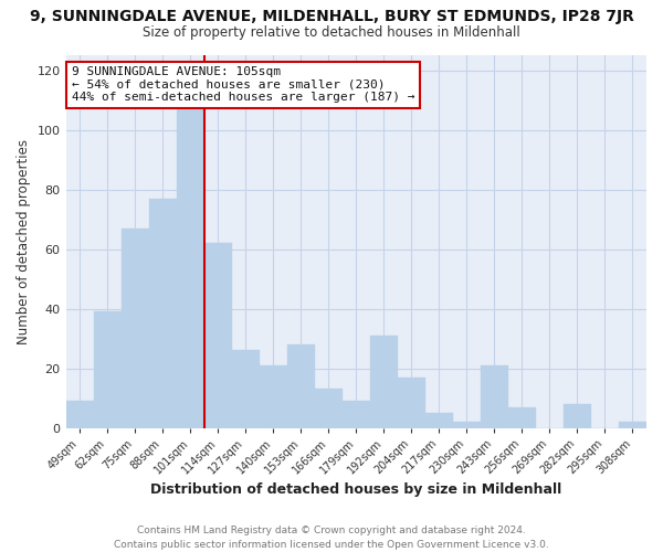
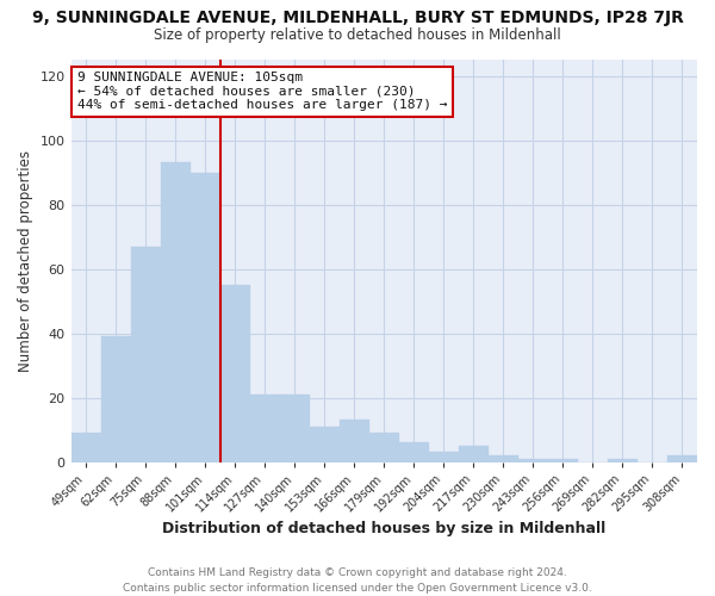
88sqm: 77 -> 93
101sqm: 107 -> 90
114sqm: 62 -> 55
127sqm: 26 -> 21
153sqm: 28 -> 11
192sqm: 31 -> 6
204sqm: 17 -> 3
243sqm: 21 -> 1
256sqm: 7 -> 1
282sqm: 8 -> 1
